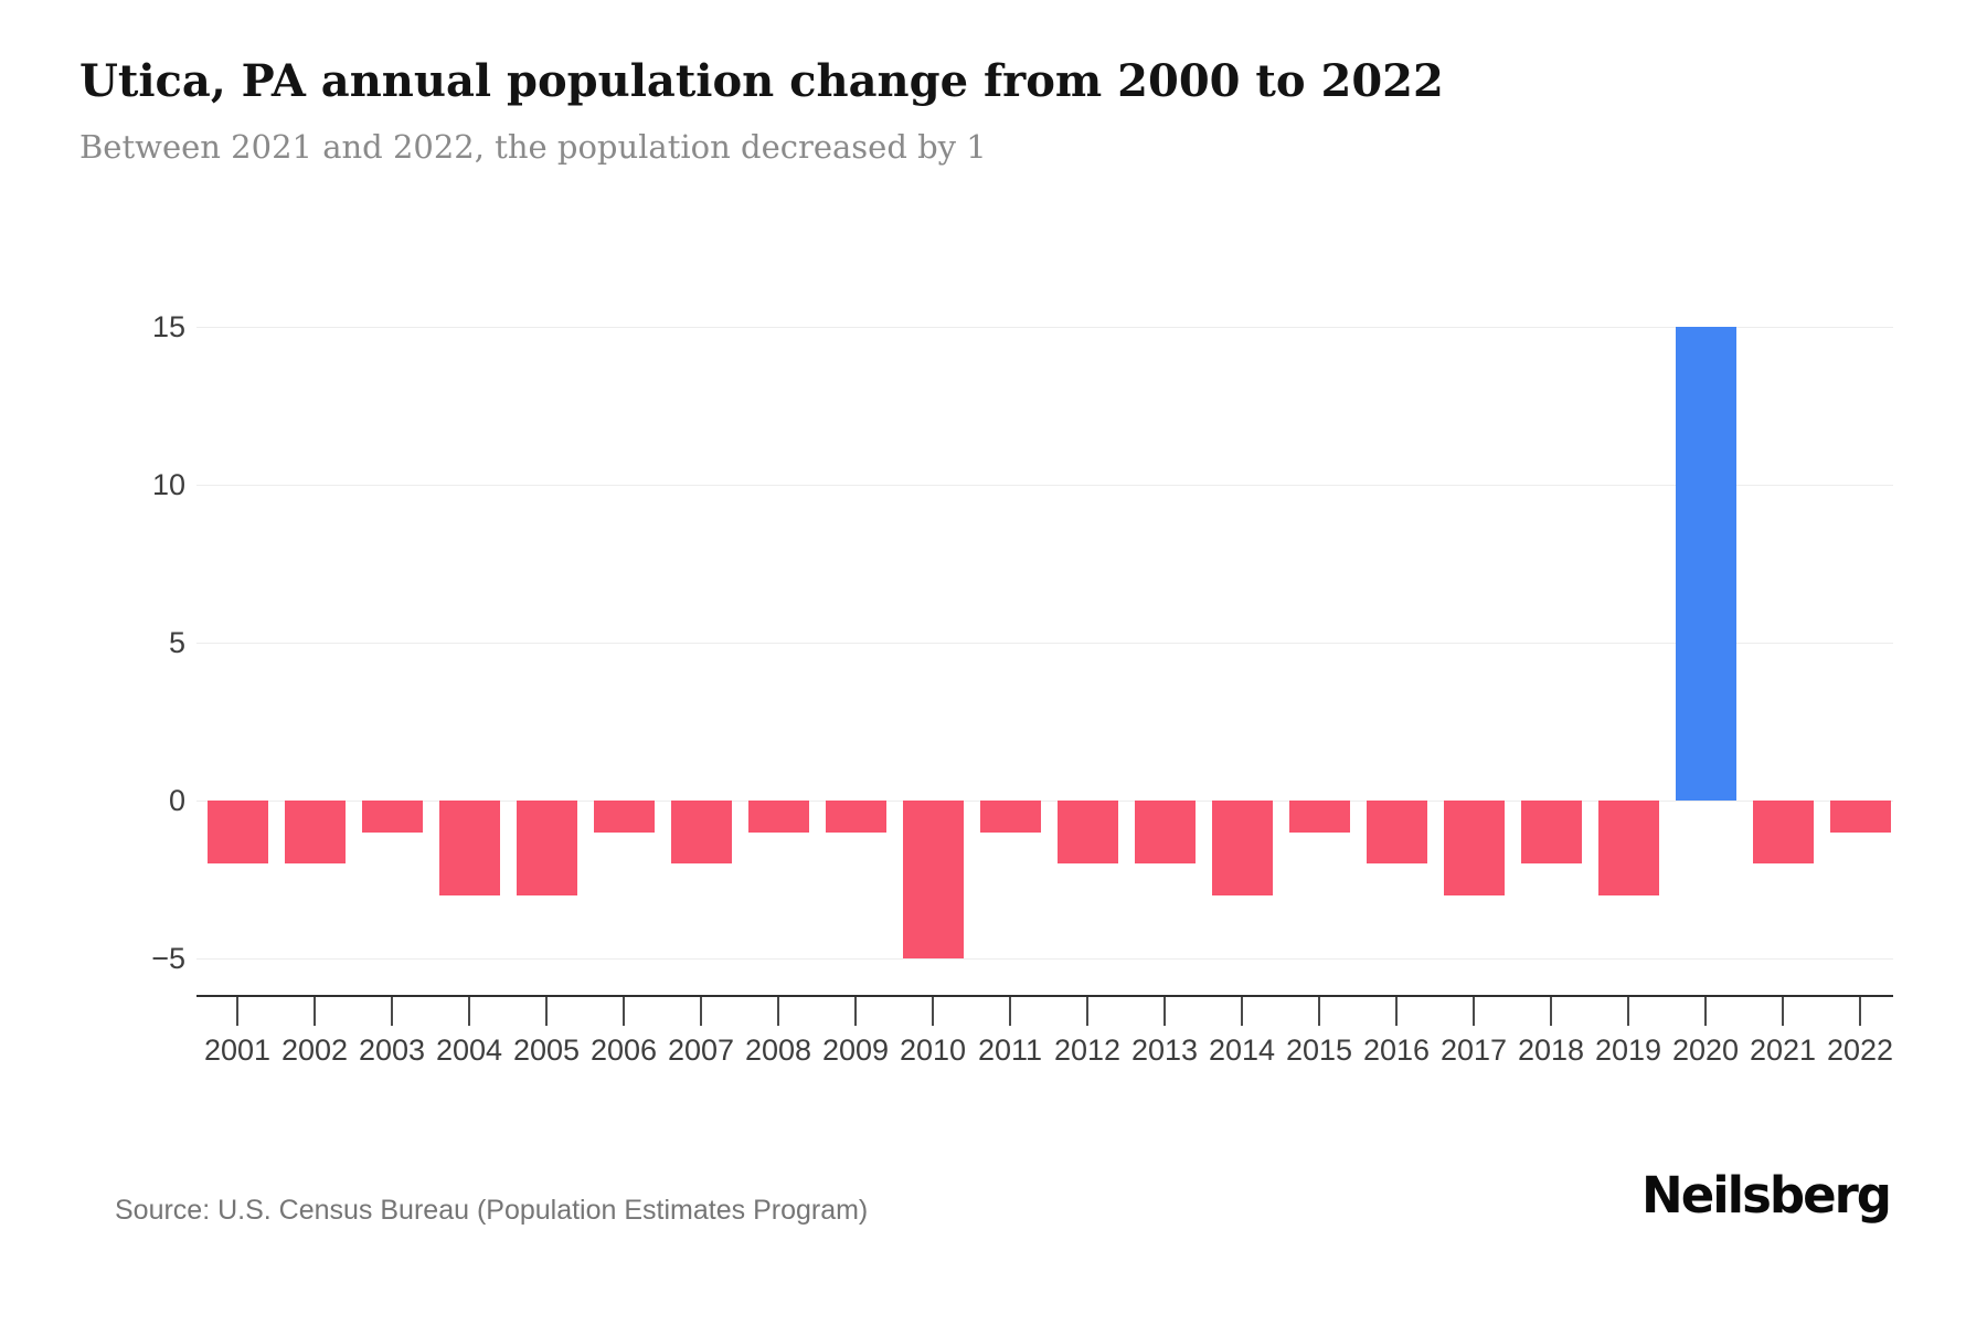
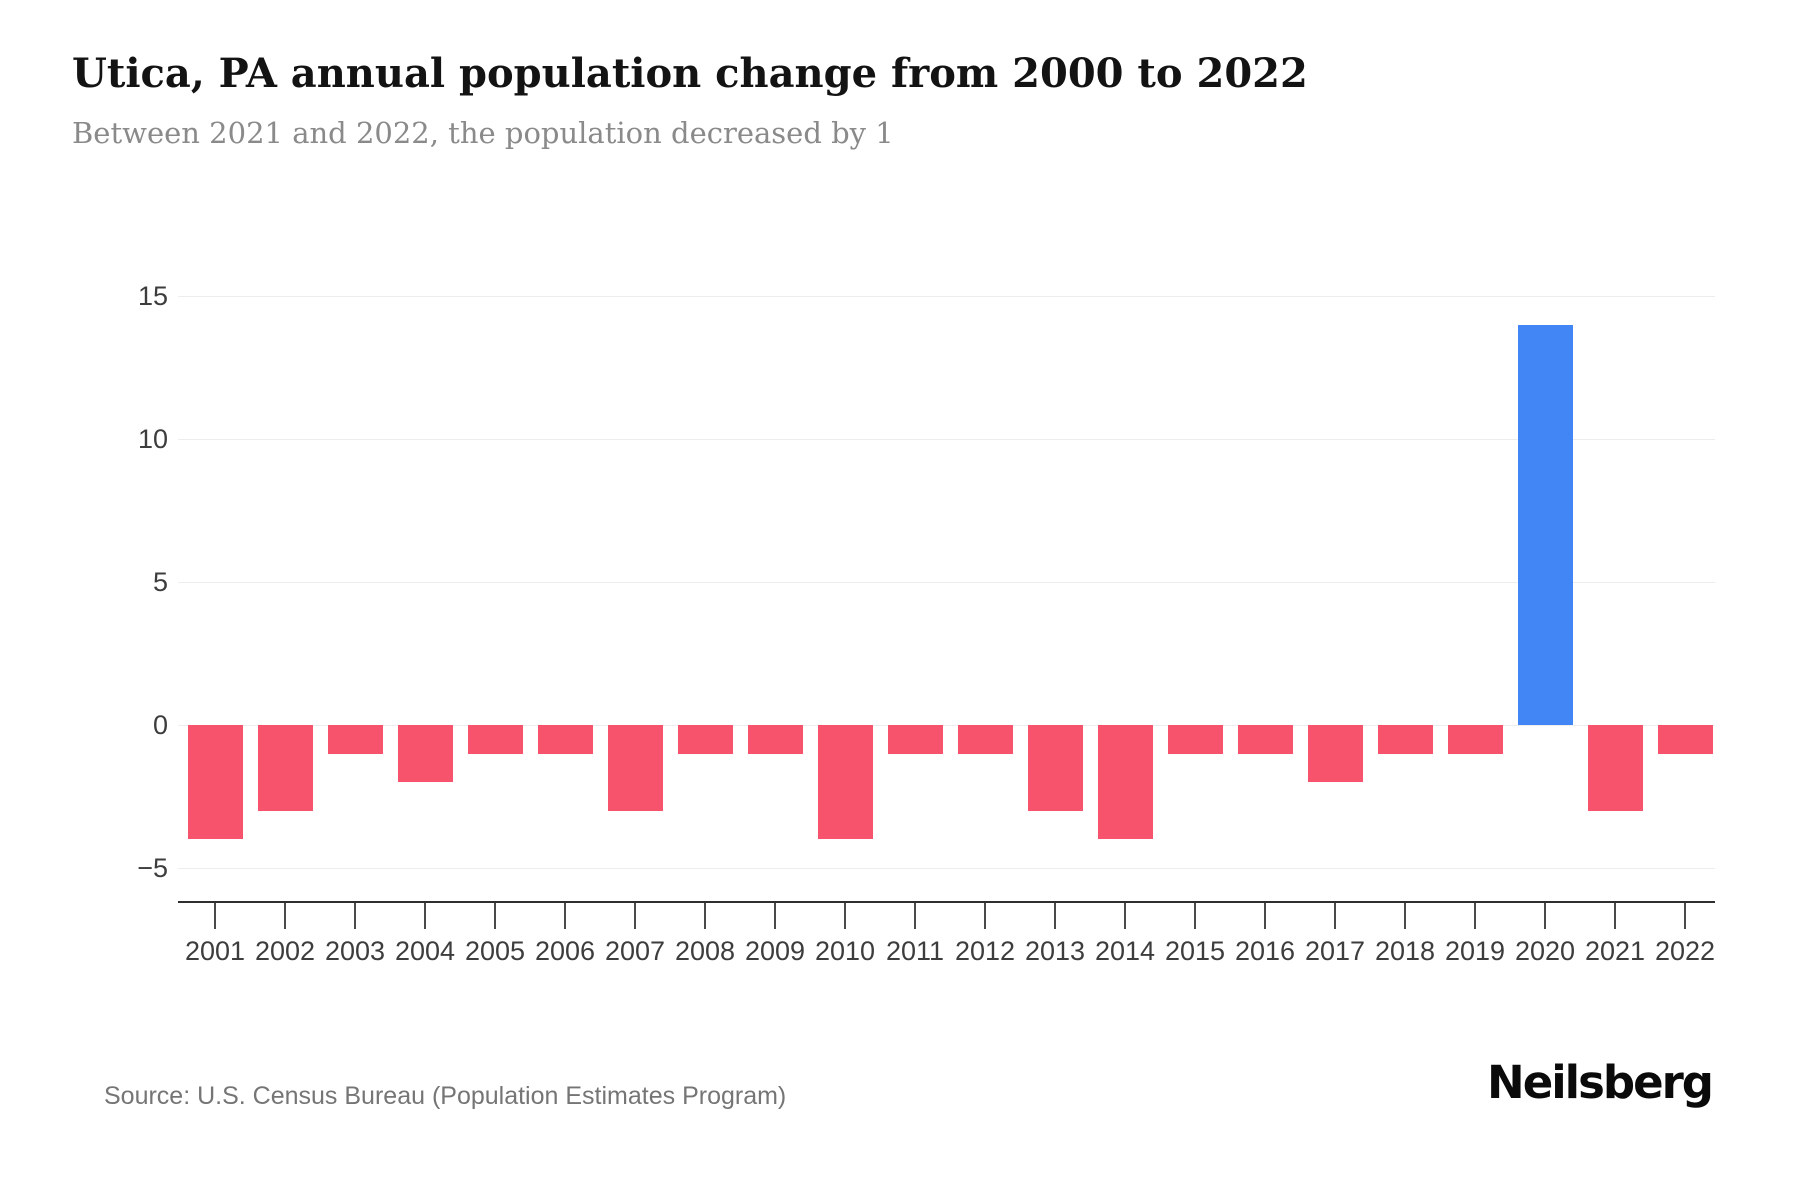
2001: -2 -> -4
2002: -2 -> -3
2004: -3 -> -2
2005: -3 -> -1
2007: -2 -> -3
2010: -5 -> -4
2012: -2 -> -1
2013: -2 -> -3
2014: -3 -> -4
2016: -2 -> -1
2017: -3 -> -2
2018: -2 -> -1
2019: -3 -> -1
2020: 15 -> 14
2021: -2 -> -3
